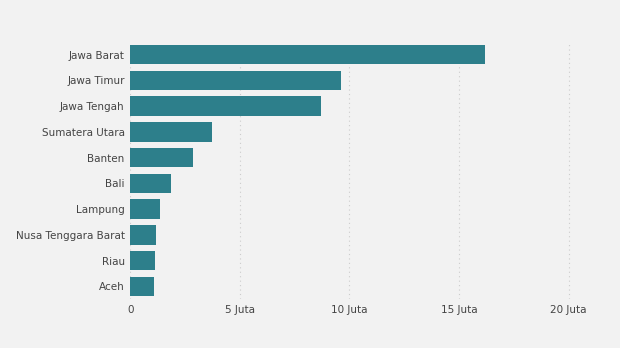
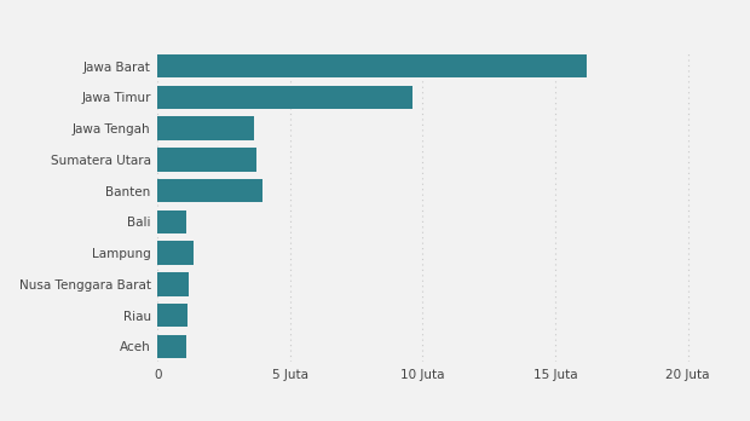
Jawa Tengah: 8.70 Juta -> 3.65 Juta
Banten: 2.85 Juta -> 3.95 Juta
Bali: 1.85 Juta -> 1.10 Juta
